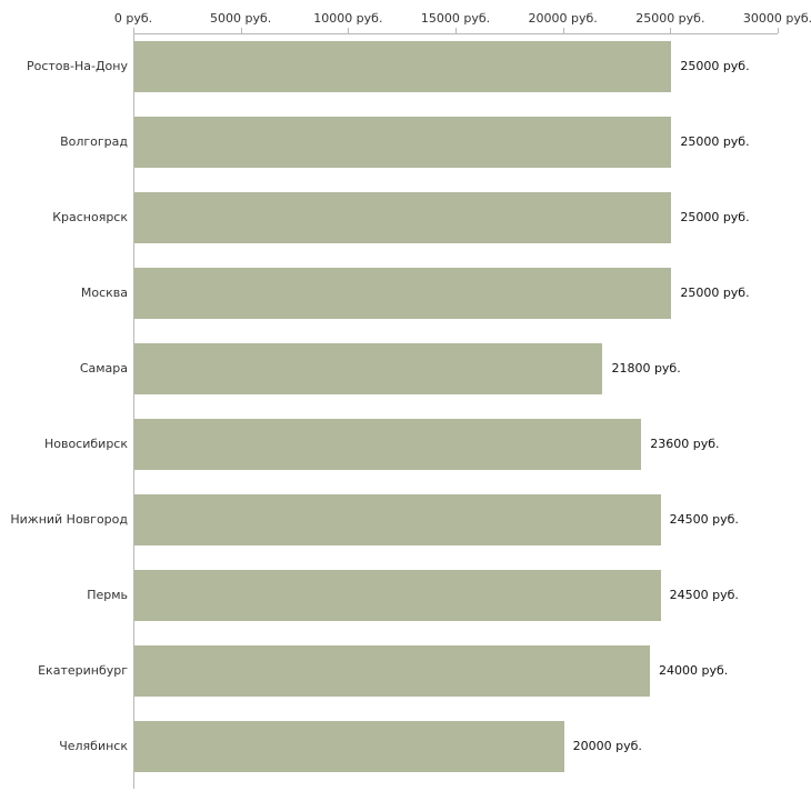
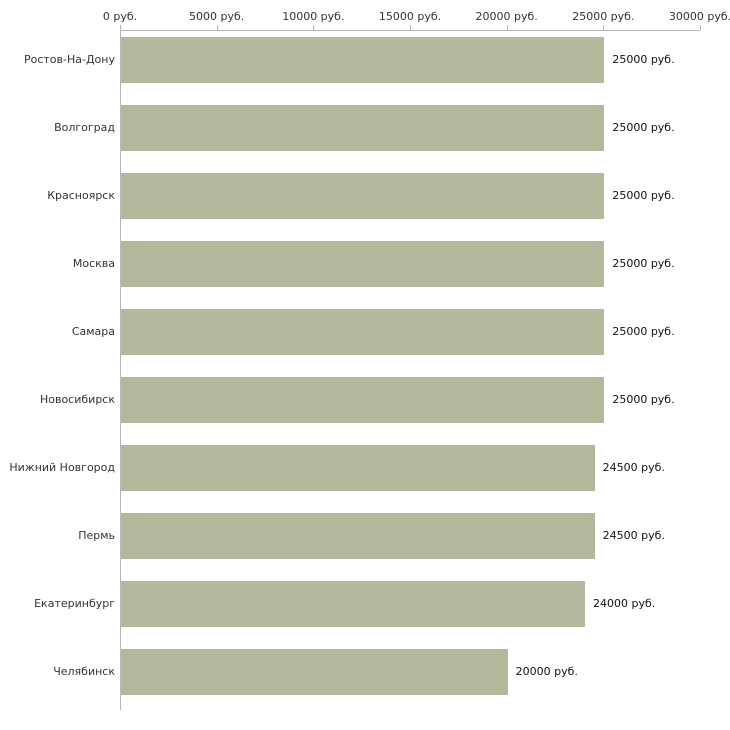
Самара: 21800 -> 25000
Новосибирск: 23600 -> 25000
